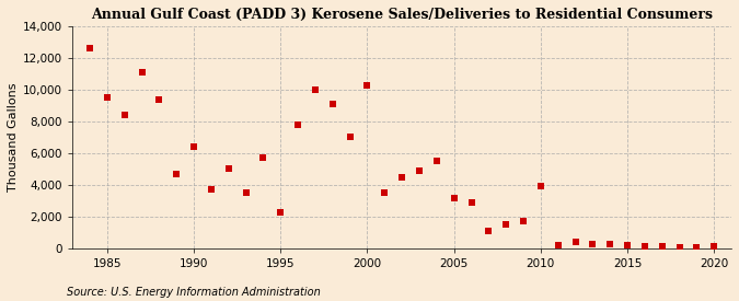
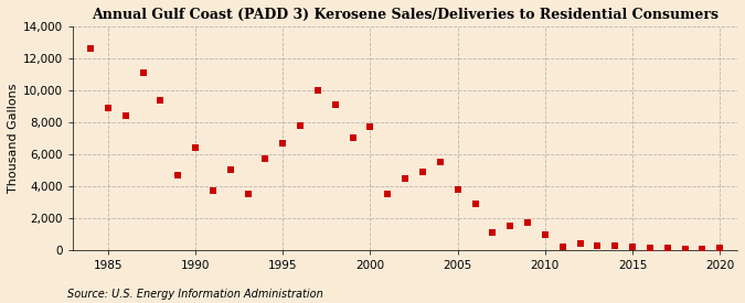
1985: 9,500 -> 8,900
1995: 2,300 -> 6,700
2000: 10,300 -> 7,700
2005: 3,200 -> 3,800
2010: 3,900 -> 1,000
